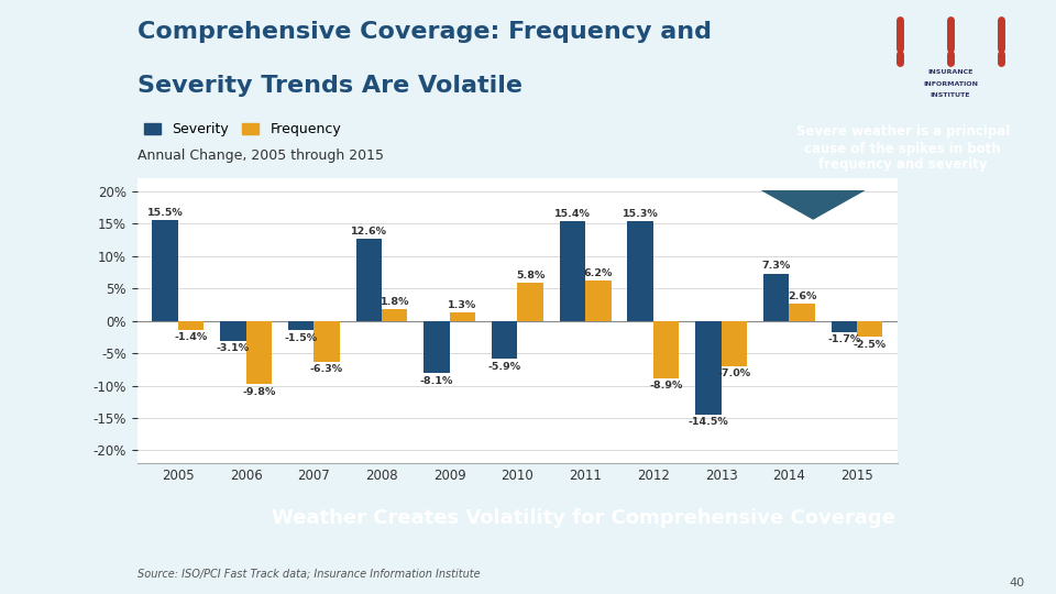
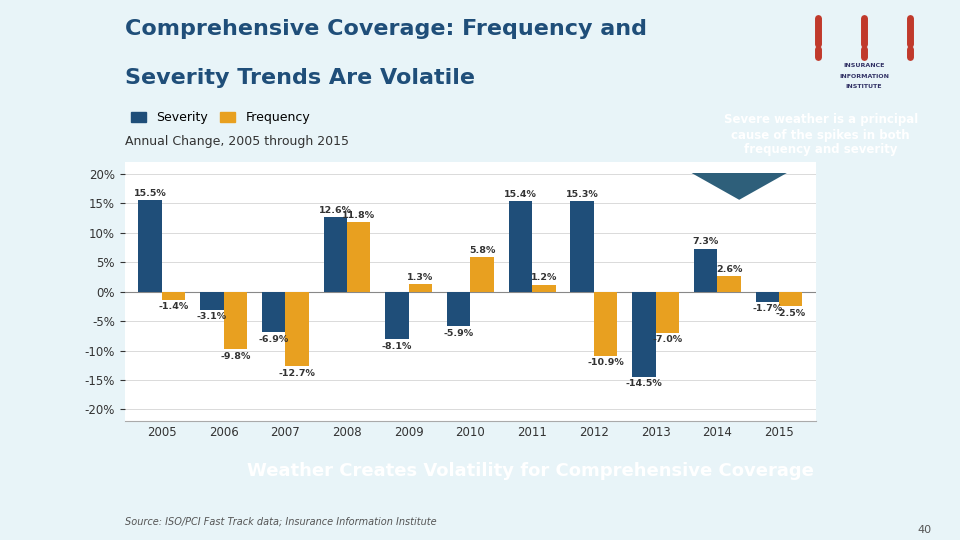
Severity/2007: -1.5% -> -6.9%
Frequency/2007: -6.3% -> -12.7%
Frequency/2008: 1.8% -> 11.8%
Frequency/2011: 6.2% -> 1.2%
Frequency/2012: -8.9% -> -10.9%
